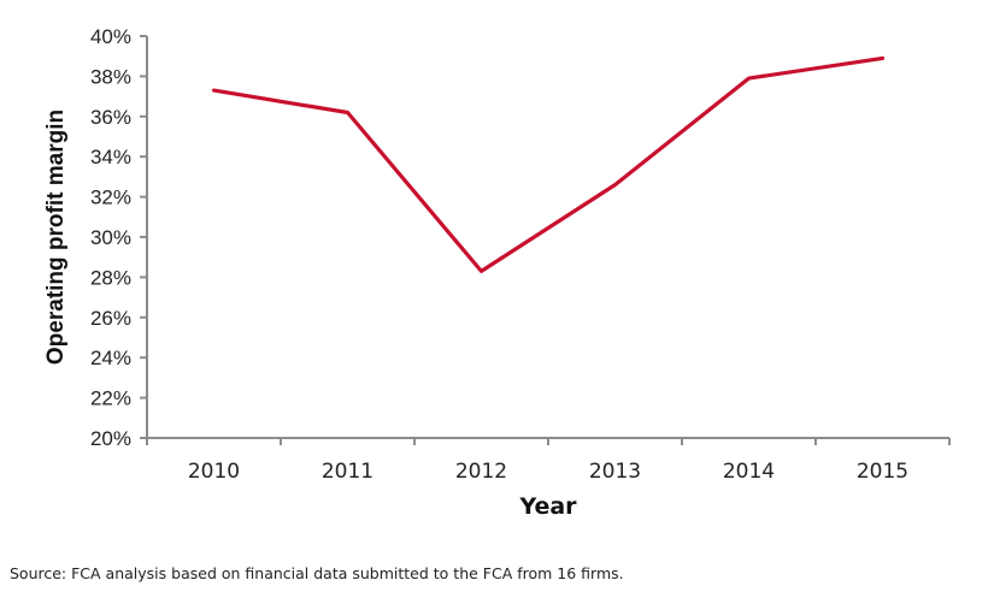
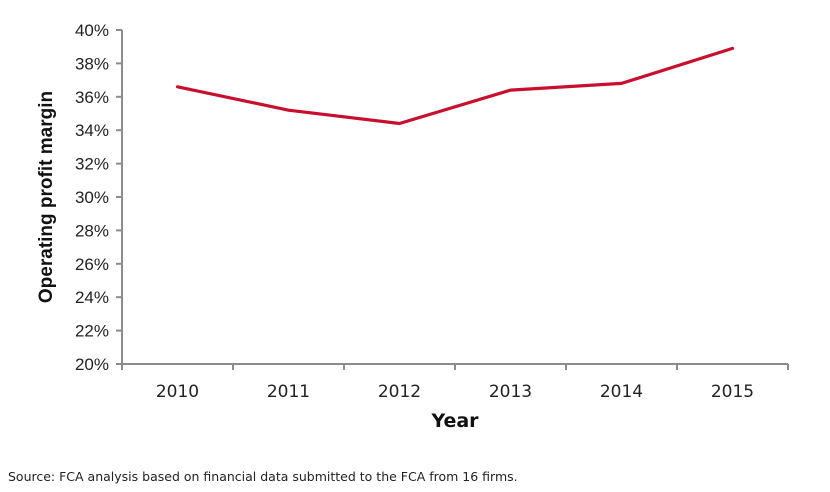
2010: 37.3% -> 36.6%
2011: 36.2% -> 35.2%
2012: 28.3% -> 34.4%
2013: 32.6% -> 36.4%
2014: 37.9% -> 36.8%
